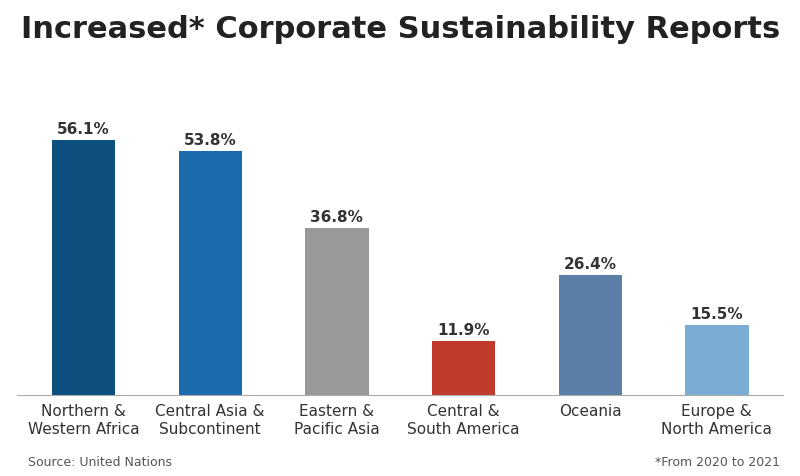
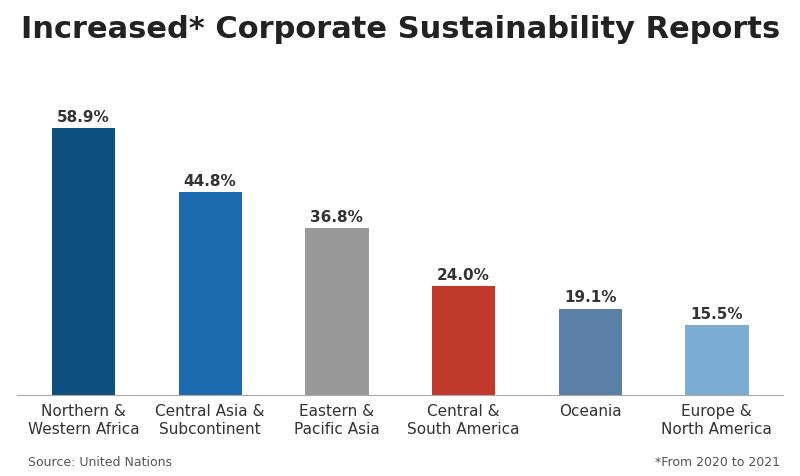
Northern & Western Africa: 56.1% -> 58.9%
Central Asia & Subcontinent: 53.8% -> 44.8%
Central & South America: 11.9% -> 24.0%
Oceania: 26.4% -> 19.1%
